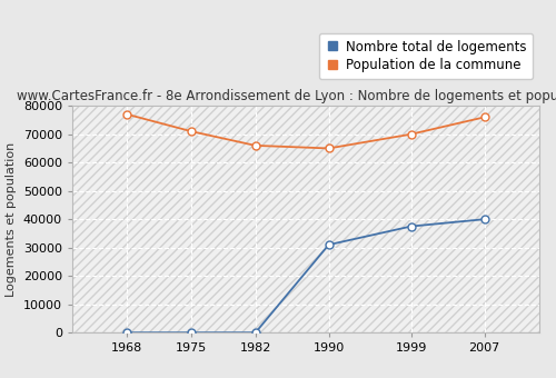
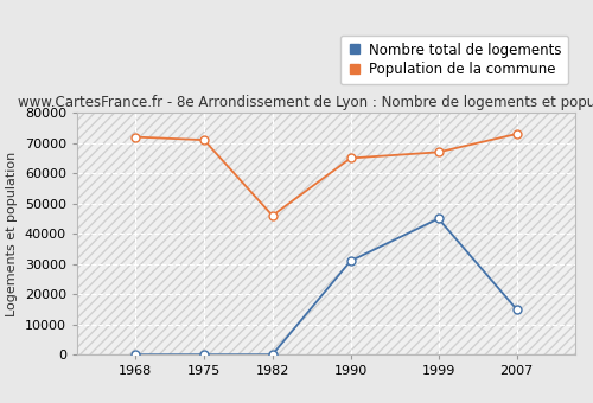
Population de la commune/1968: 77000 -> 72000
Population de la commune/1982: 66000 -> 46000
Nombre total de logements/1999: 37500 -> 45000
Population de la commune/1999: 70000 -> 67000
Nombre total de logements/2007: 40000 -> 15000
Population de la commune/2007: 76000 -> 73000
